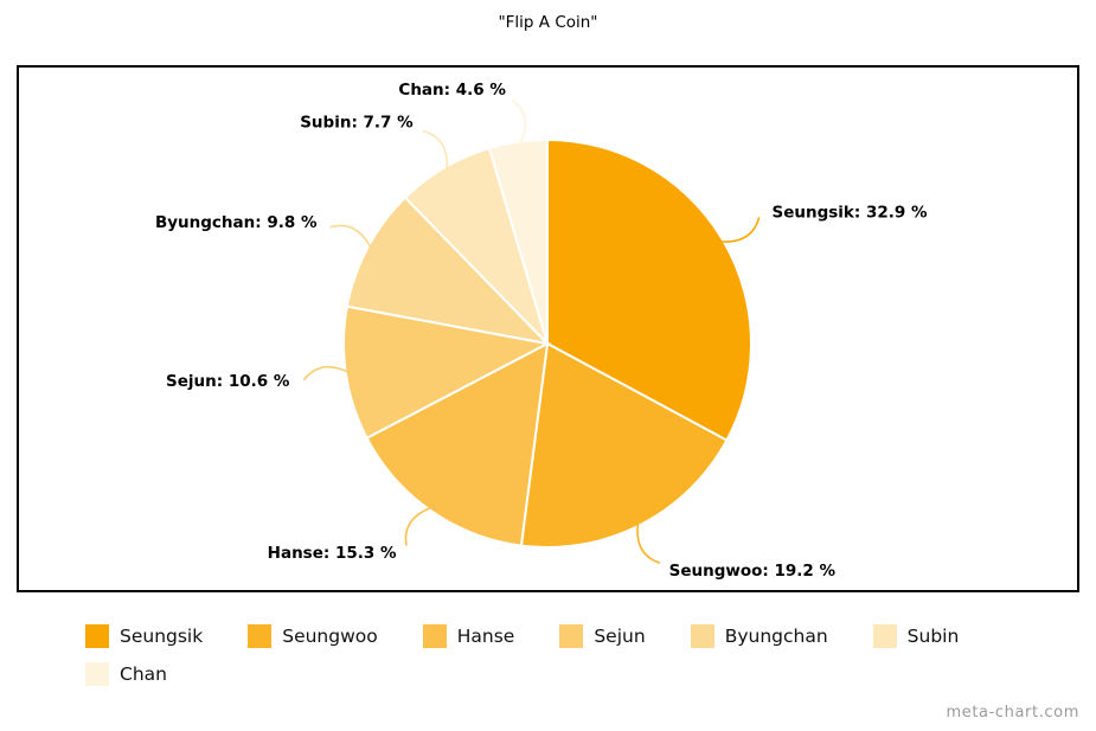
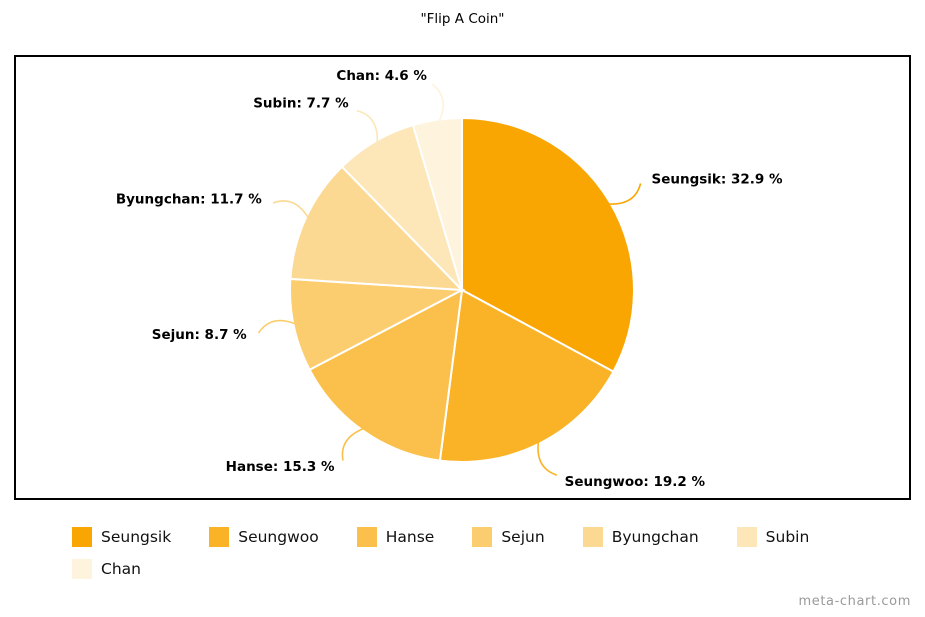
Sejun: 10.6 -> 8.7
Byungchan: 9.8 -> 11.7
